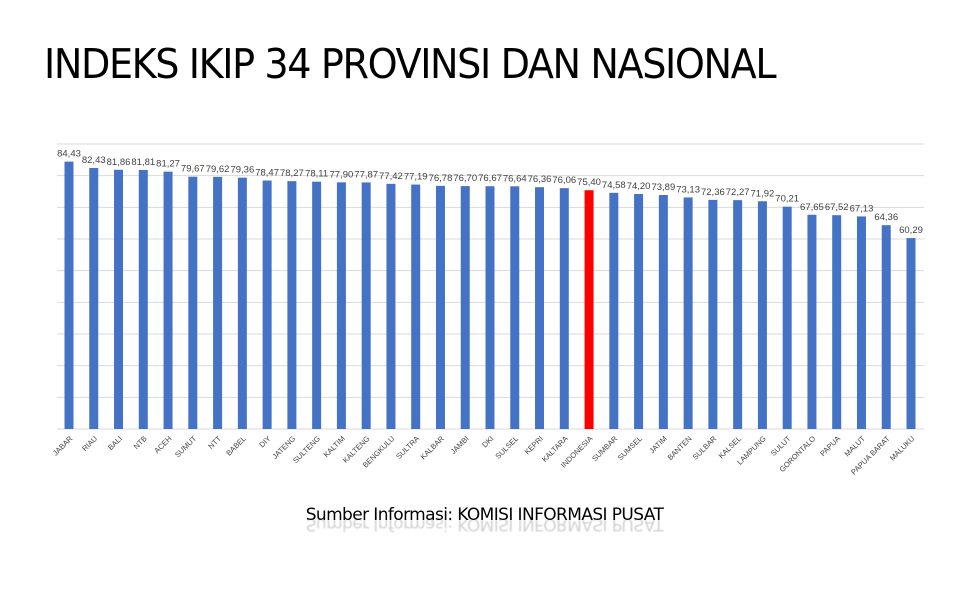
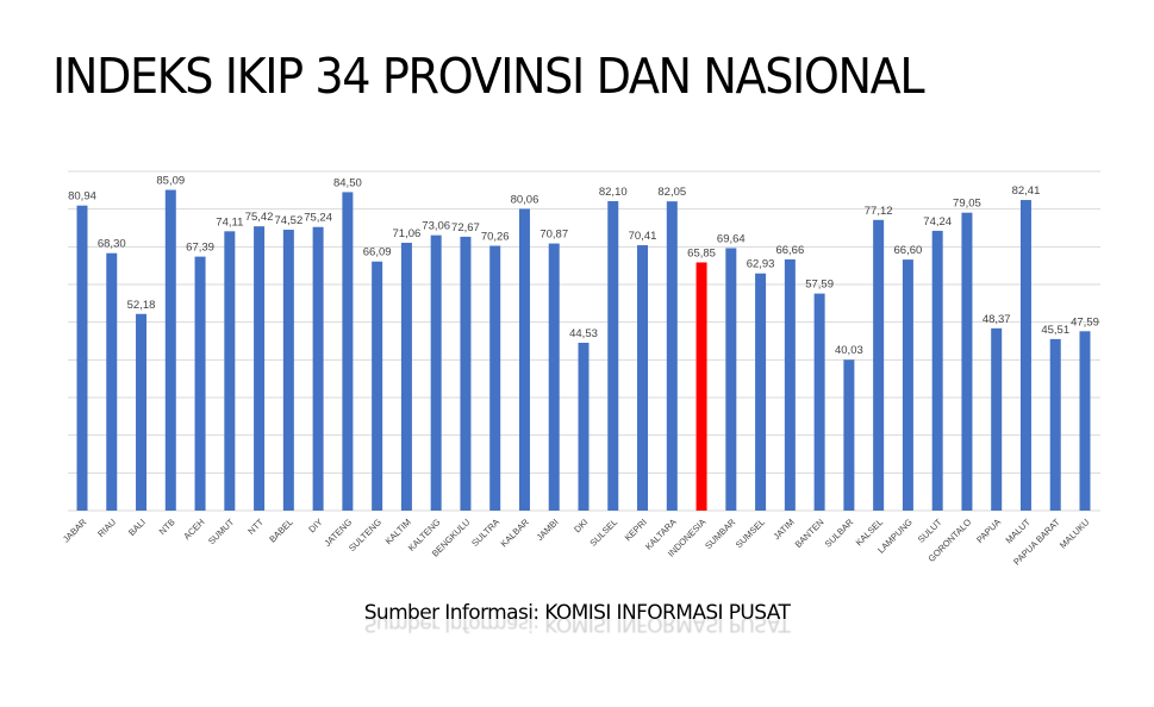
JABAR: 84,43 -> 80,94
RIAU: 82,43 -> 68,30
BALI: 81,86 -> 52,18
NTB: 81,81 -> 85,09
ACEH: 81,27 -> 67,39
SUMUT: 79,67 -> 74,11
NTT: 79,62 -> 75,42
BABEL: 79,36 -> 74,52
DIY: 78,47 -> 75,24
JATENG: 78,27 -> 84,50
SULTENG: 78,11 -> 66,09
KALTIM: 77,90 -> 71,06
KALTENG: 77,87 -> 73,06
BENGKULU: 77,42 -> 72,67
SULTRA: 77,19 -> 70,26
KALBAR: 76,78 -> 80,06
JAMBI: 76,70 -> 70,87
DKI: 76,67 -> 44,53
SULSEL: 76,64 -> 82,10
KEPRI: 76,36 -> 70,41
KALTARA: 76,06 -> 82,05
INDONESIA: 75,40 -> 65,85
SUMBAR: 74,58 -> 69,64
SUMSEL: 74,20 -> 62,93
JATIM: 73,89 -> 66,66
BANTEN: 73,13 -> 57,59
SULBAR: 72,36 -> 40,03
KALSEL: 72,27 -> 77,12
LAMPUNG: 71,92 -> 66,60
SULUT: 70,21 -> 74,24
GORONTALO: 67,65 -> 79,05
PAPUA: 67,52 -> 48,37
MALUT: 67,13 -> 82,41
PAPUA BARAT: 64,36 -> 45,51
MALUKU: 60,29 -> 47,59
